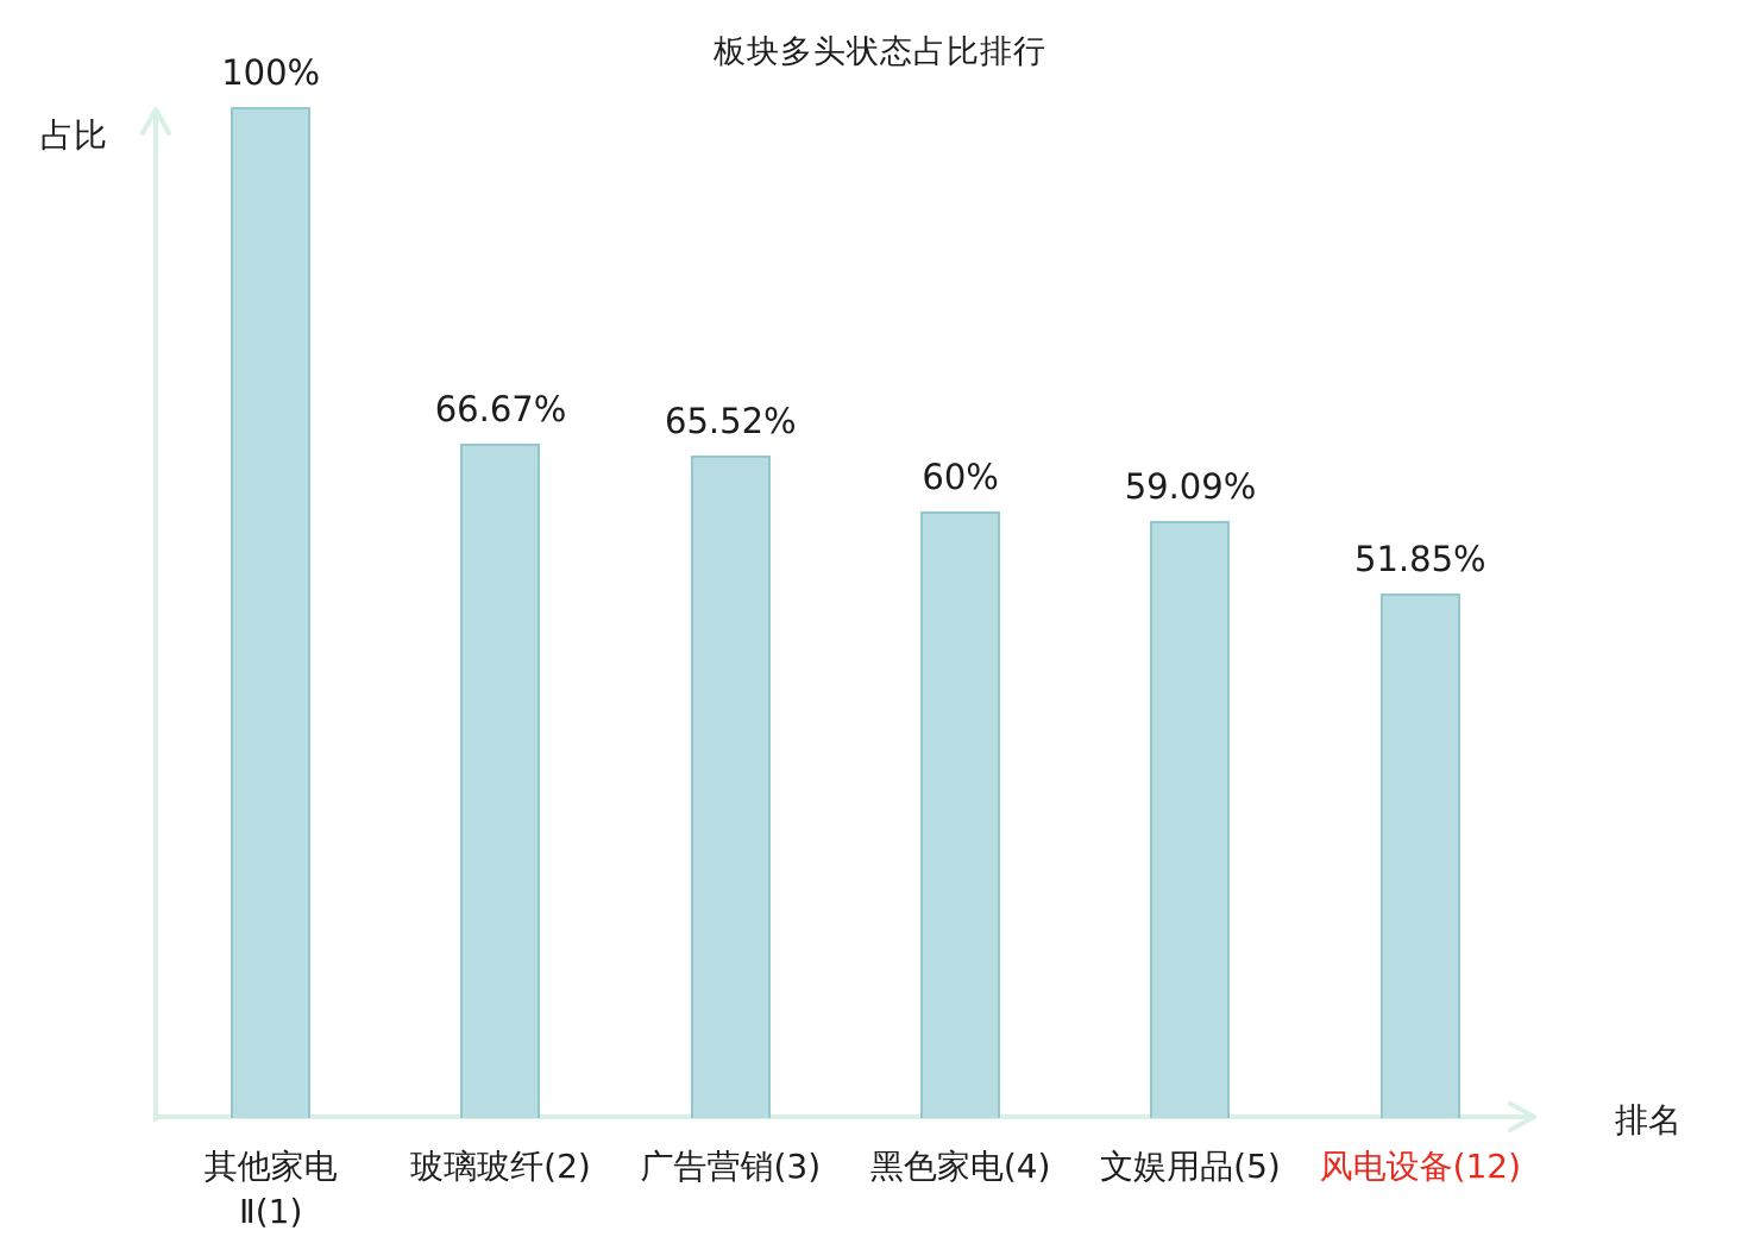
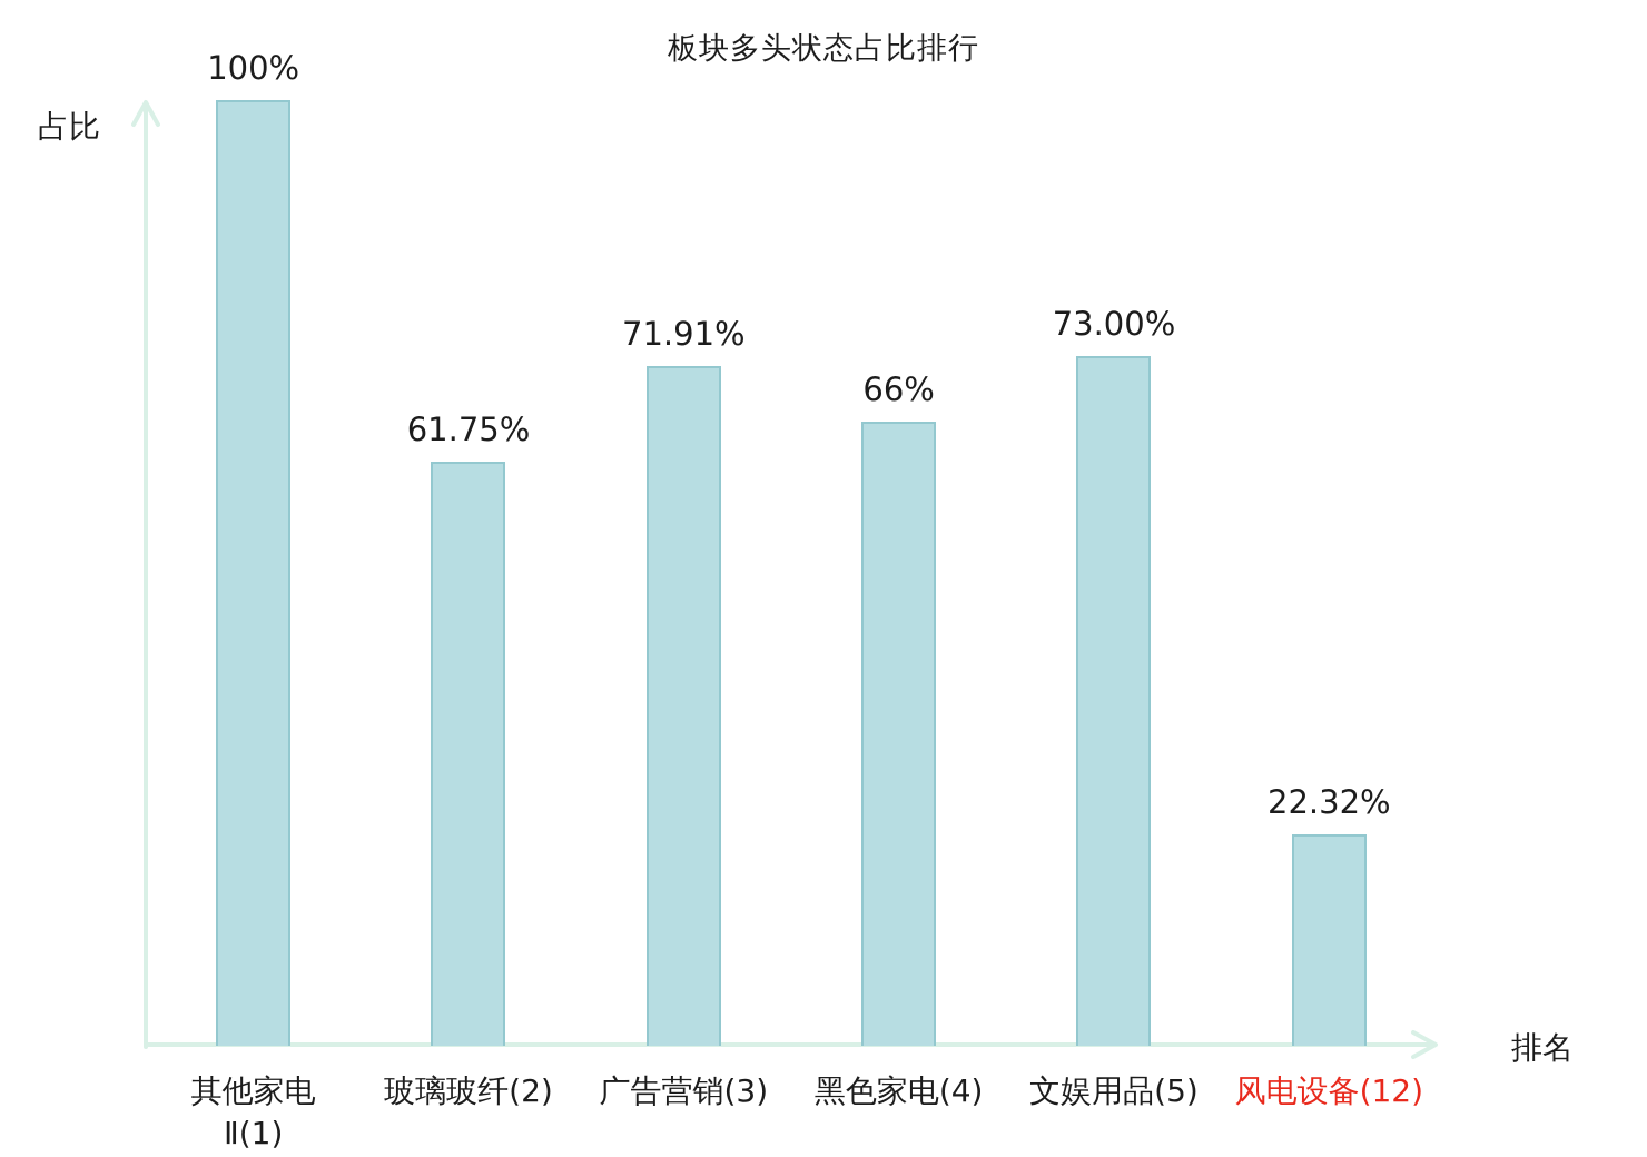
玻璃玻纤(2): 66.67% -> 61.75%
广告营销(3): 65.52% -> 71.91%
黑色家电(4): 60% -> 66%
文娱用品(5): 59.09% -> 73.00%
风电设备(12): 51.85% -> 22.32%
